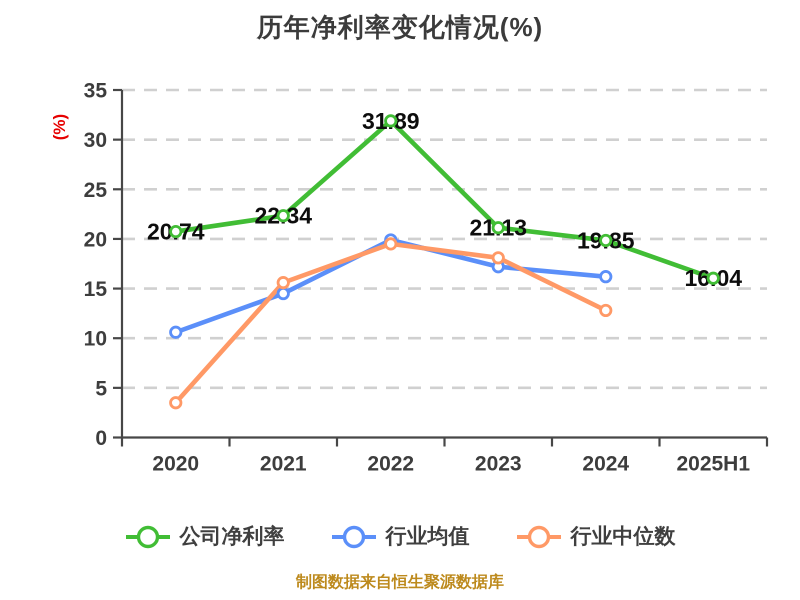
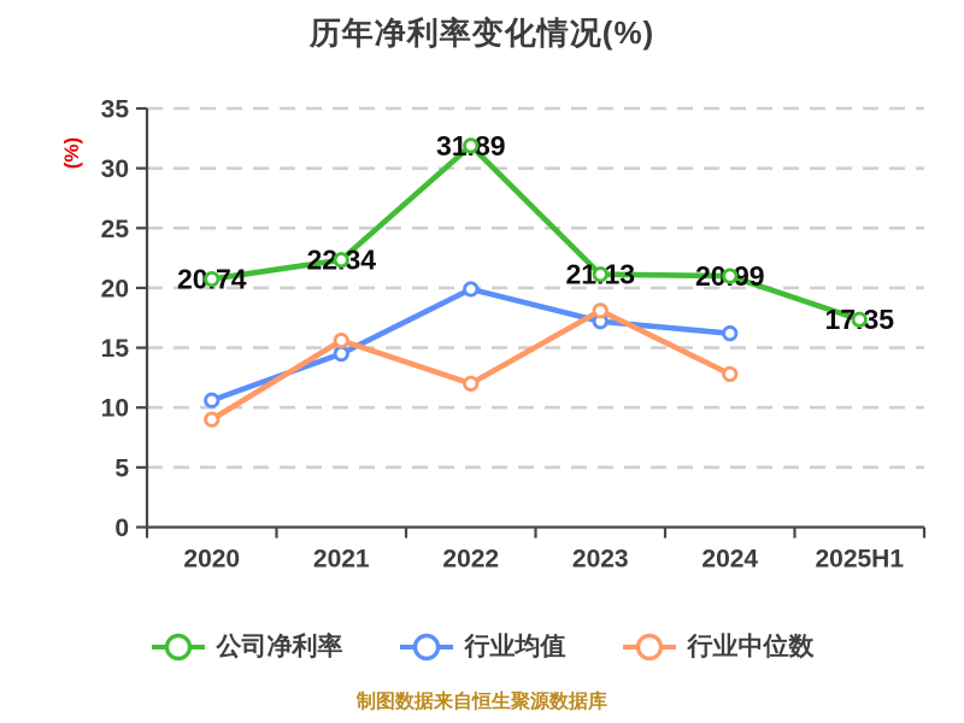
行业中位数/2020: 4 -> 9
行业中位数/2022: 20 -> 12
公司净利率/2024: 19.85 -> 20.99
公司净利率/2025H1: 16.04 -> 17.35
